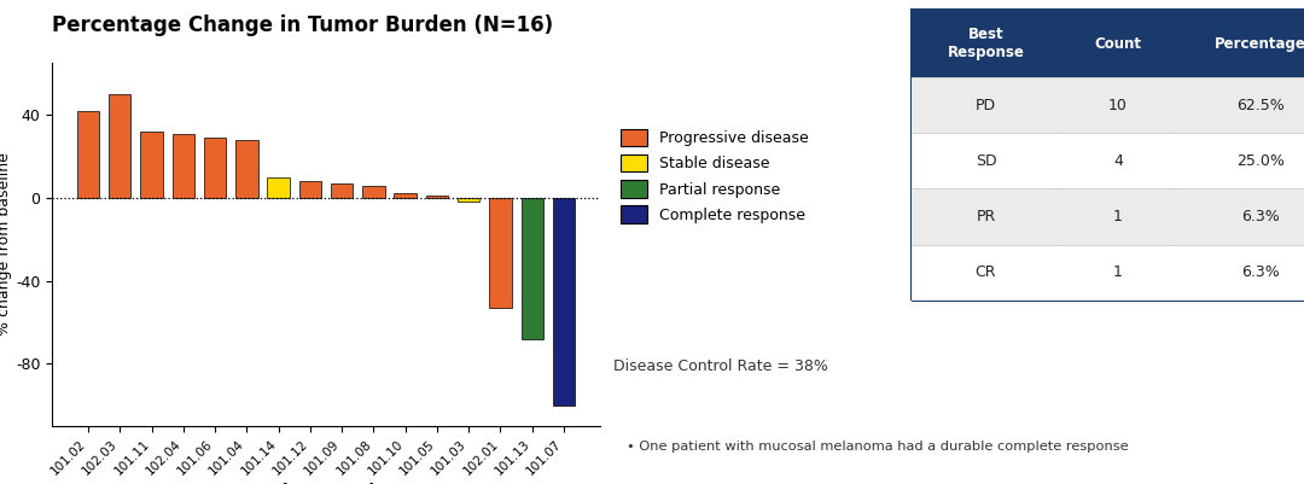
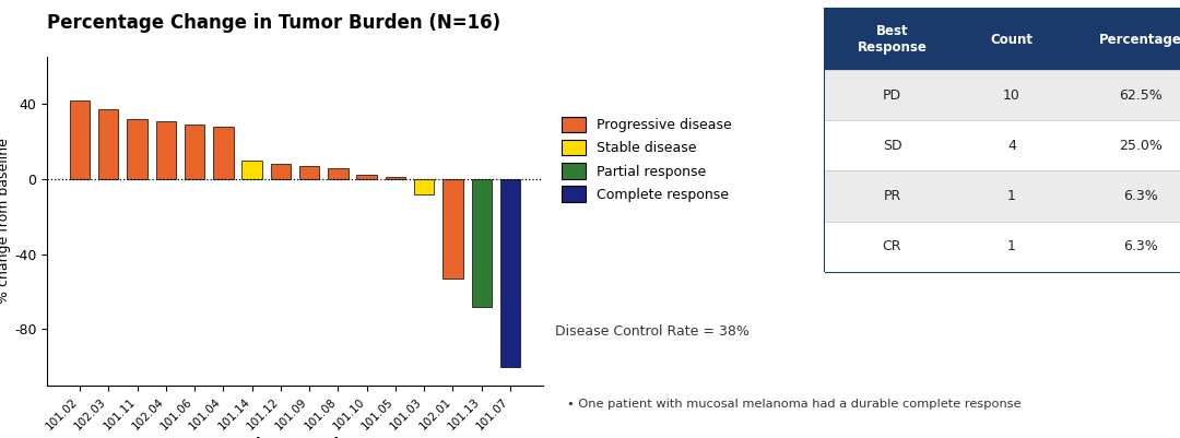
102.03: 50 -> 37
101.03: -2 -> -8
